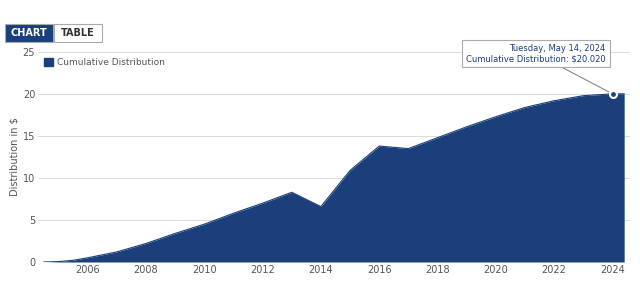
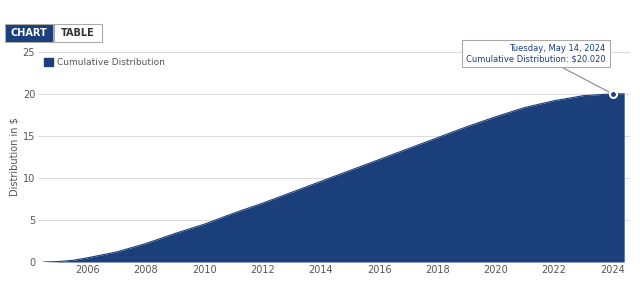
2014: 6.6 -> 9.6
2016: 13.8 -> 12.2
